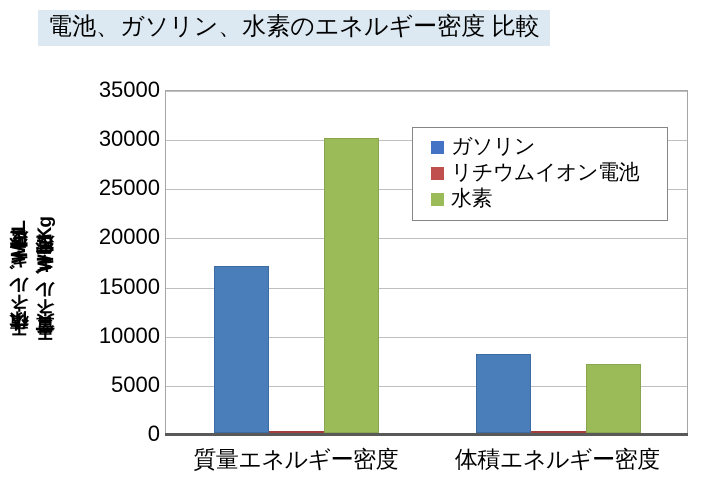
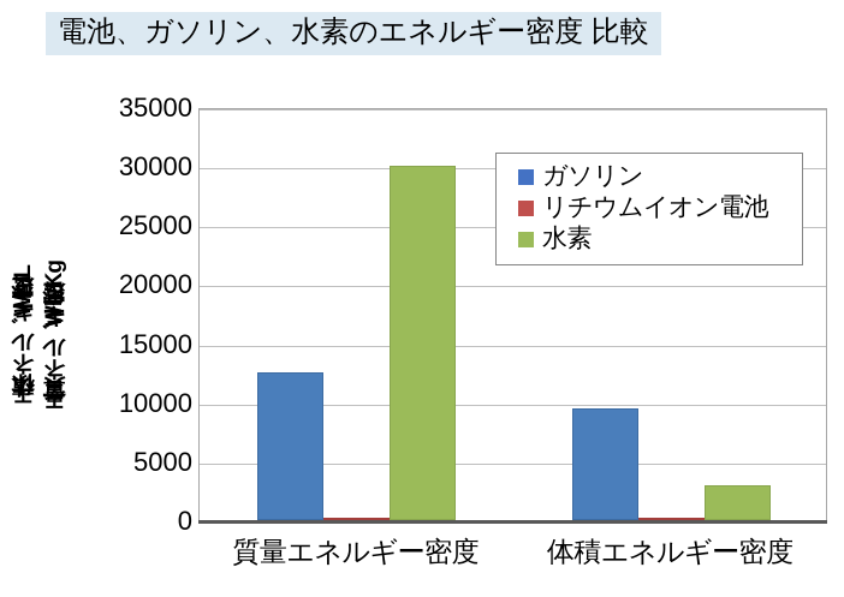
ガソリン/質量エネルギー密度: 17000 -> 12000
ガソリン/体積エネルギー密度: 8000 -> 10000
水素/体積エネルギー密度: 7000 -> 3000
